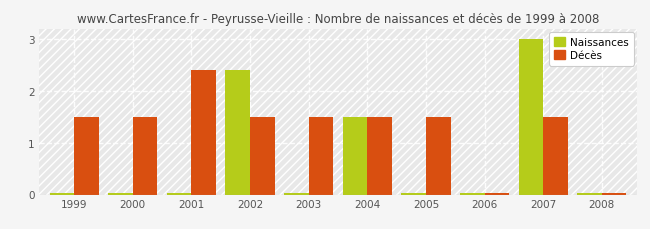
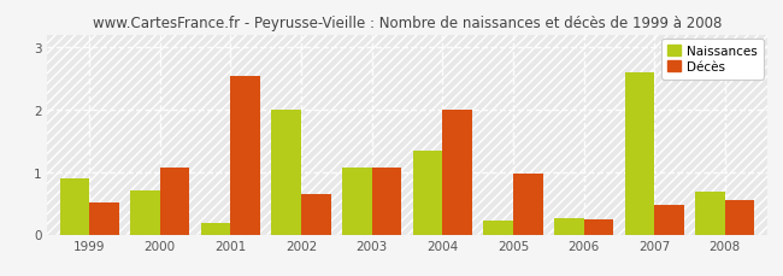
Naissances/1999: 0.02 -> 0.90
Décès/1999: 1.50 -> 0.52
Naissances/2000: 0.02 -> 0.70
Décès/2000: 1.50 -> 1.08
Naissances/2001: 0.02 -> 0.18
Décès/2001: 2.40 -> 2.54
Naissances/2002: 2.40 -> 2.00
Décès/2002: 1.50 -> 0.64
Naissances/2003: 0.02 -> 1.08
Décès/2003: 1.50 -> 1.08
Naissances/2004: 1.50 -> 1.34
Décès/2004: 1.50 -> 2.00
Naissances/2005: 0.02 -> 0.22
Décès/2005: 1.50 -> 0.98
Naissances/2006: 0.02 -> 0.26
Décès/2006: 0.02 -> 0.24
Naissances/2007: 3.00 -> 2.60
Décès/2007: 1.50 -> 0.48
Naissances/2008: 0.02 -> 0.68
Décès/2008: 0.02 -> 0.56
